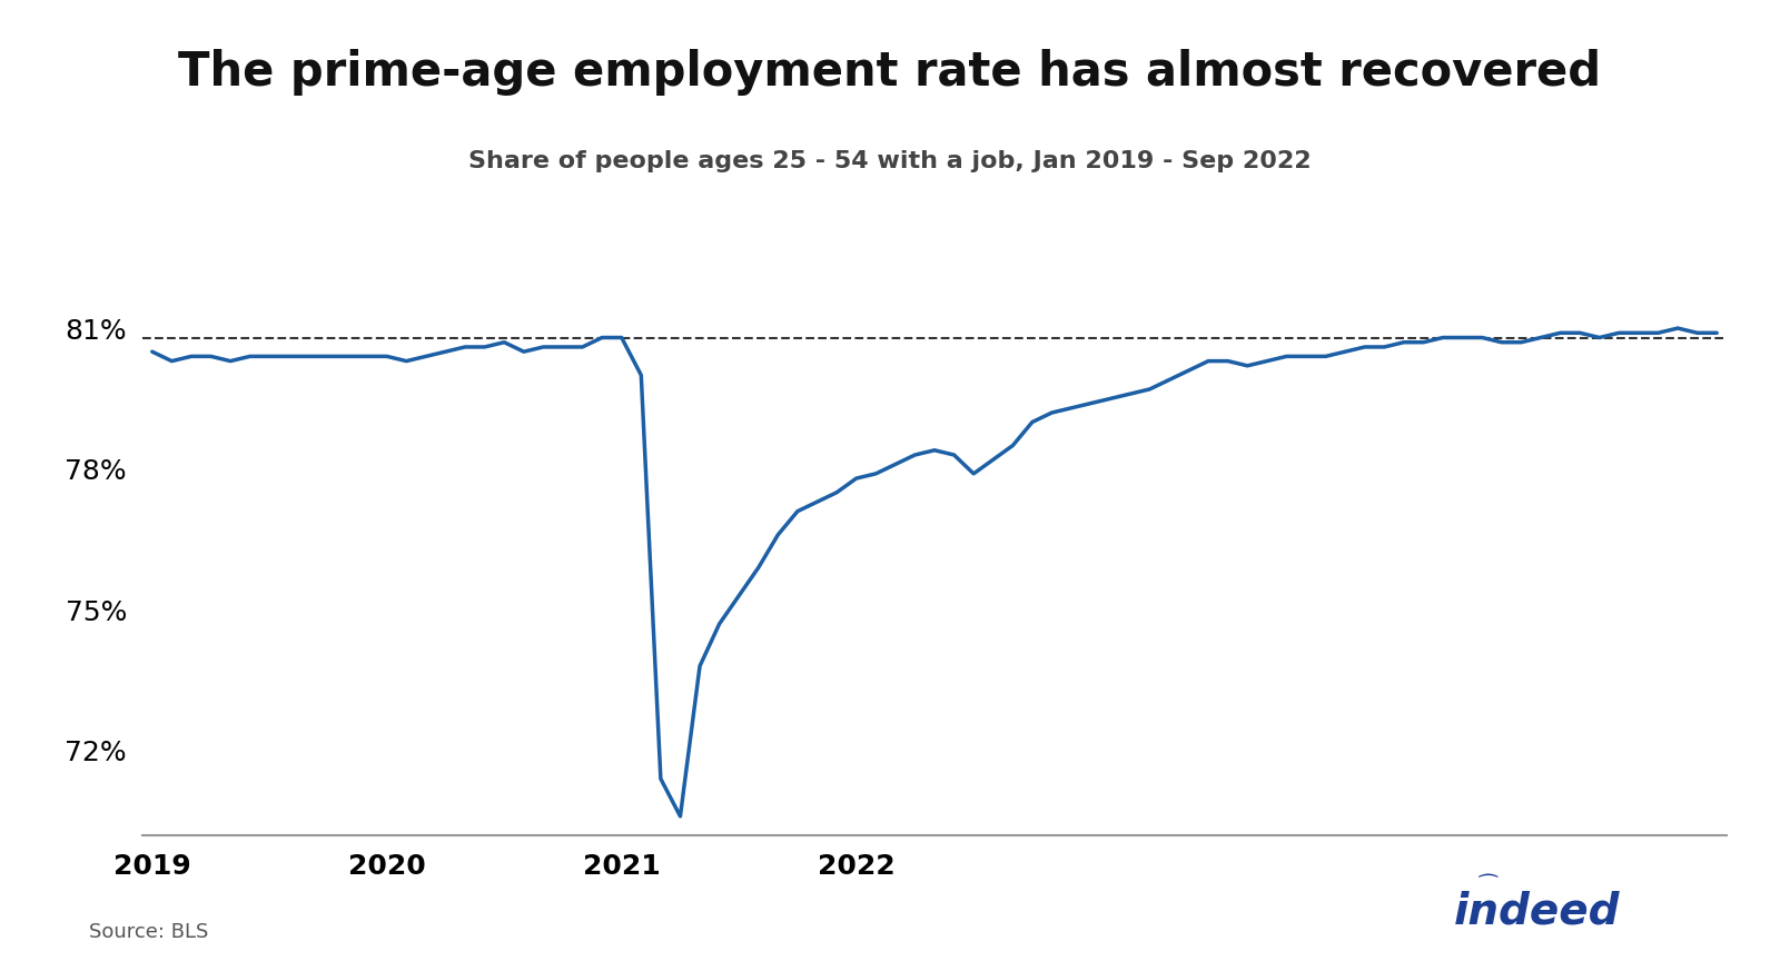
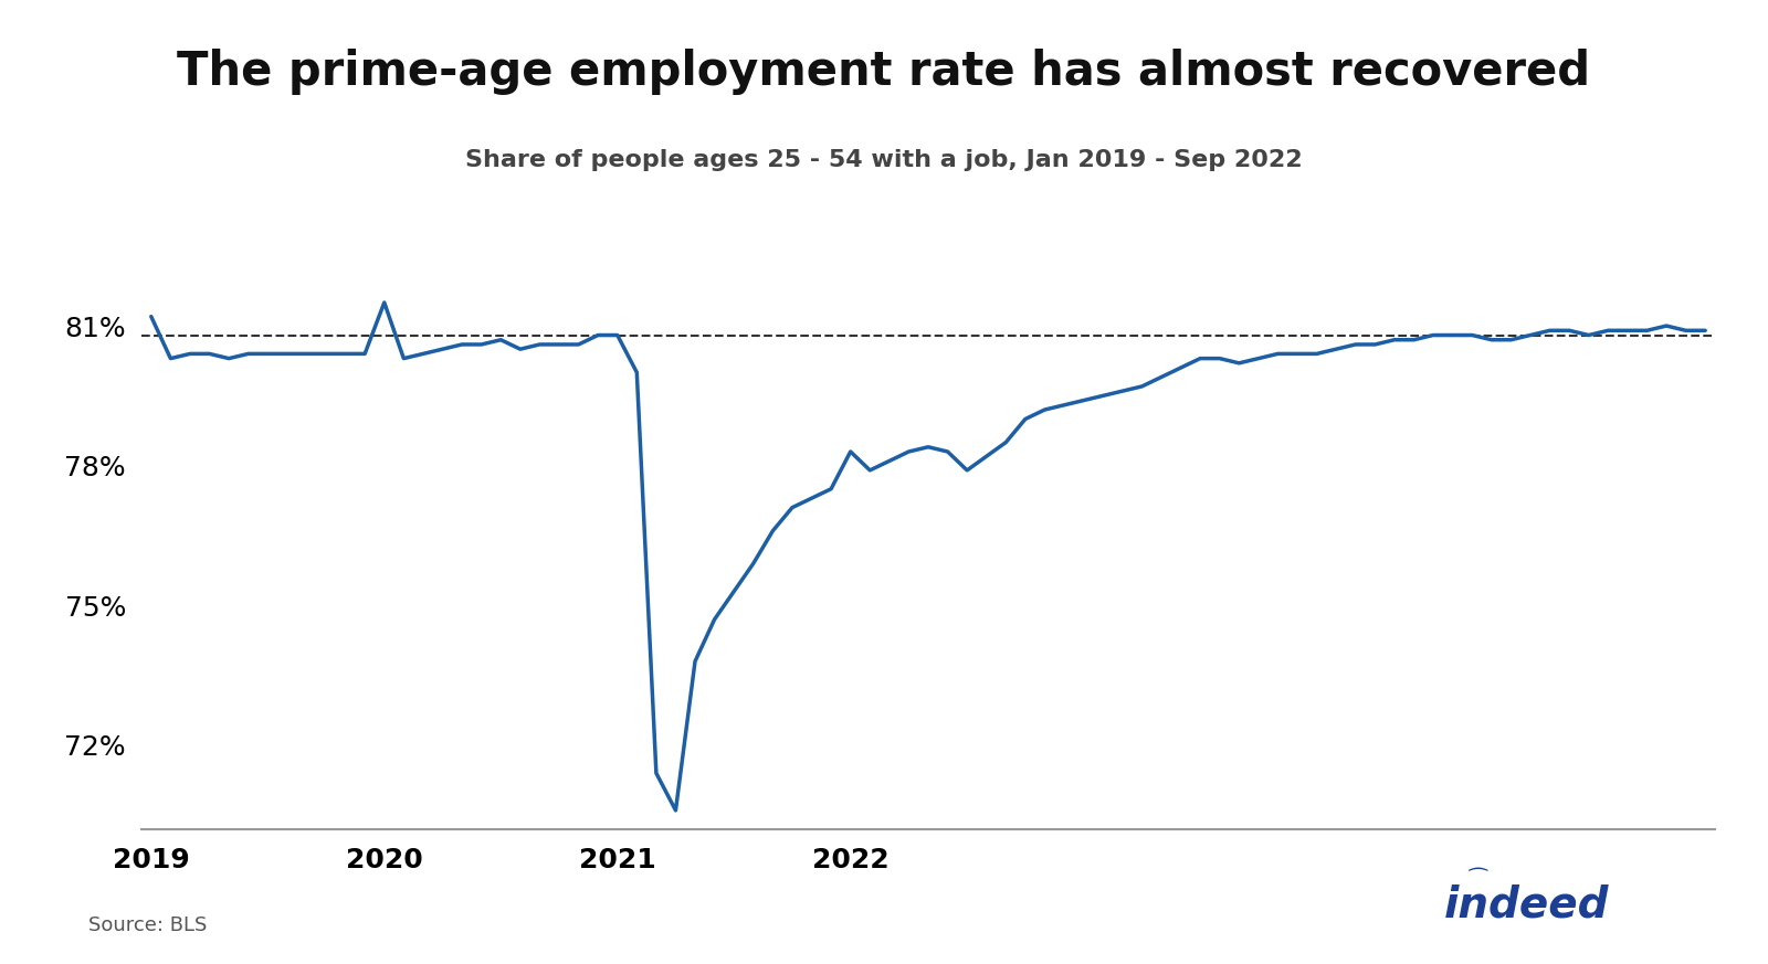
2019: 80.5% -> 81.2%
2020: 80.4% -> 81.5%
2022: 77.8% -> 78.3%
